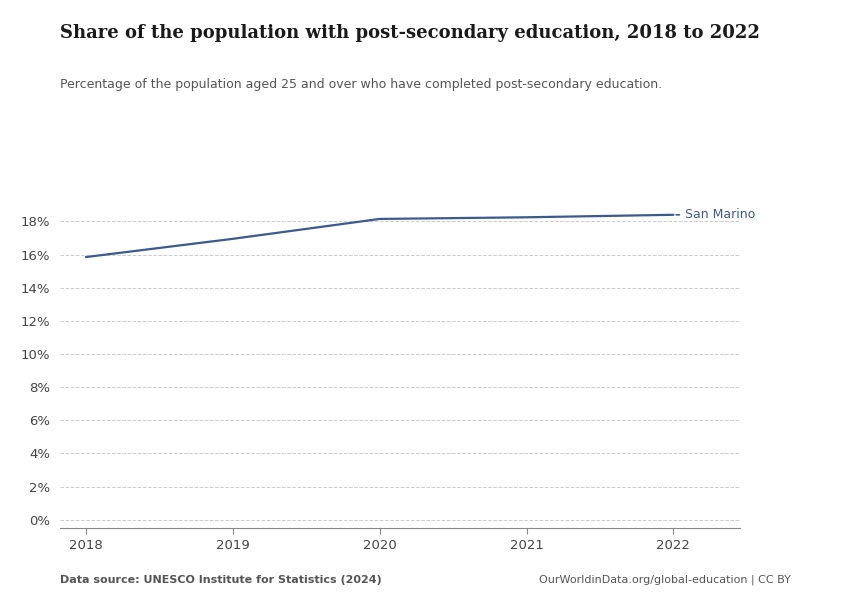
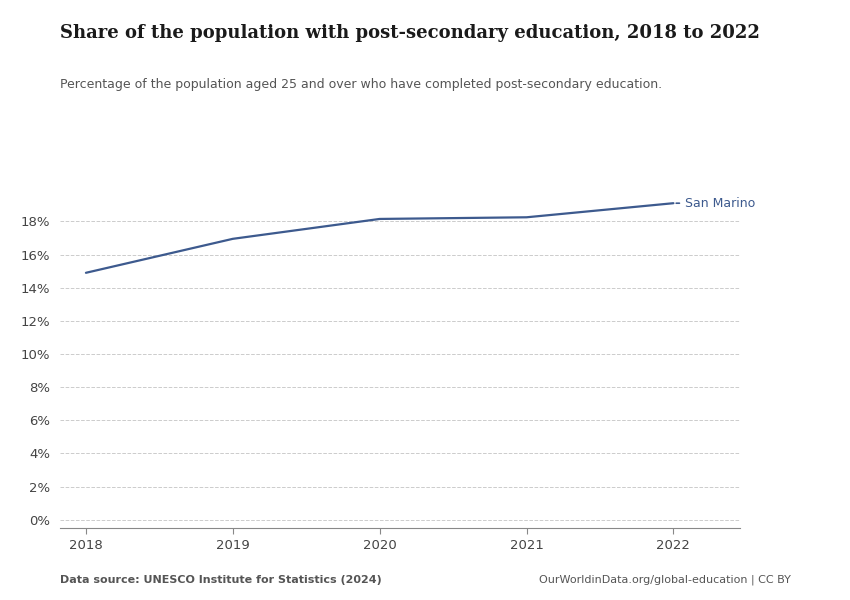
2018: 15.8% -> 14.9%
2022: 18.4% -> 19.1%
